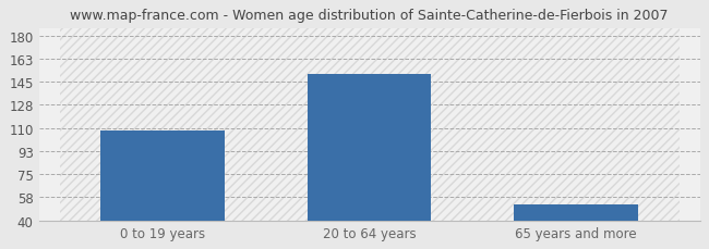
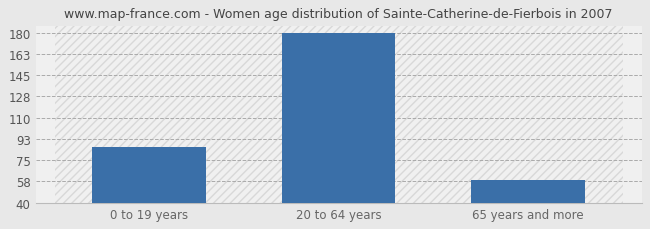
0 to 19 years: 108 -> 86
20 to 64 years: 151 -> 180
65 years and more: 52 -> 59
